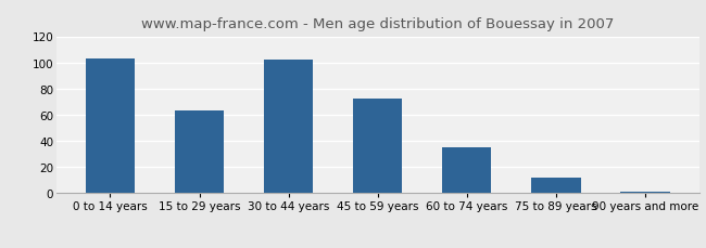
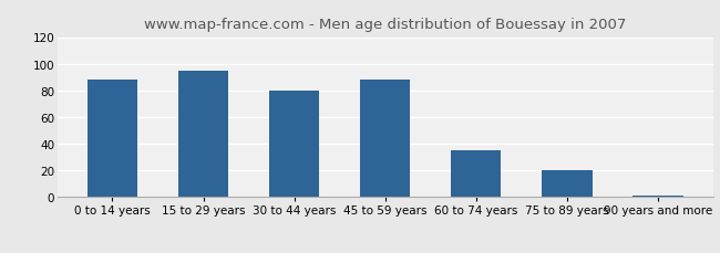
0 to 14 years: 103 -> 88
15 to 29 years: 63 -> 95
30 to 44 years: 102 -> 80
45 to 59 years: 72 -> 88
75 to 89 years: 12 -> 20
